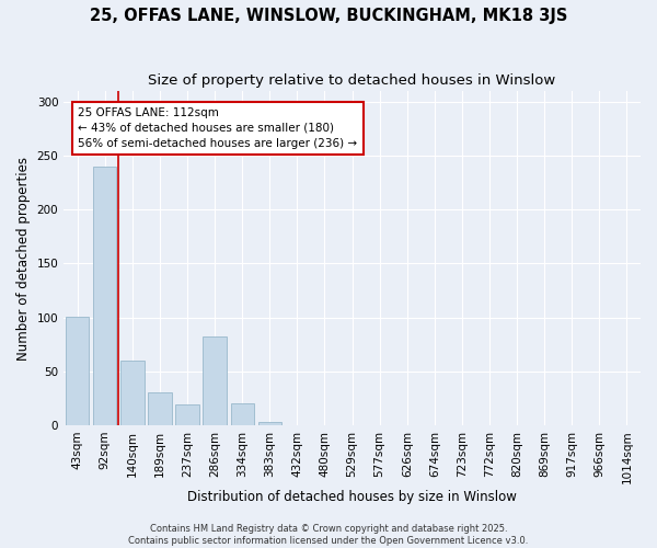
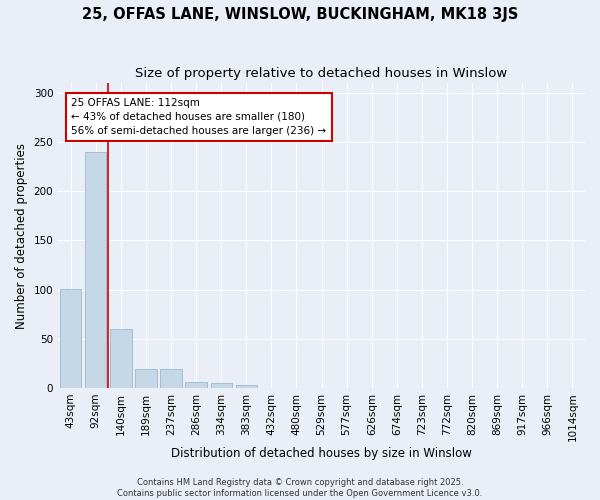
189sqm: 30 -> 19
286sqm: 82 -> 6
334sqm: 20 -> 5
